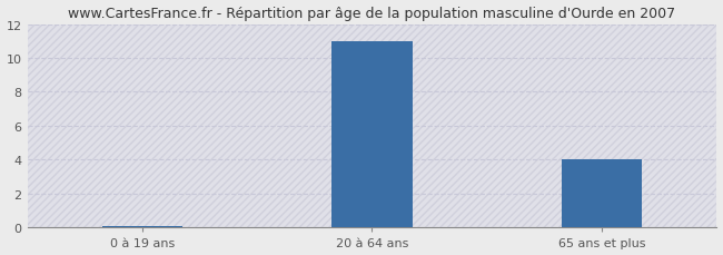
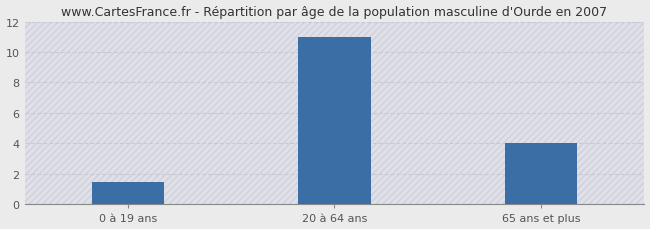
0 à 19 ans: 0.1 -> 1.5
